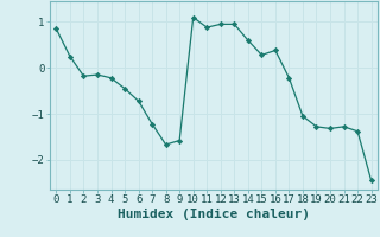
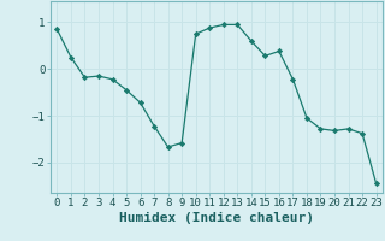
10: 1.10 -> 0.75
